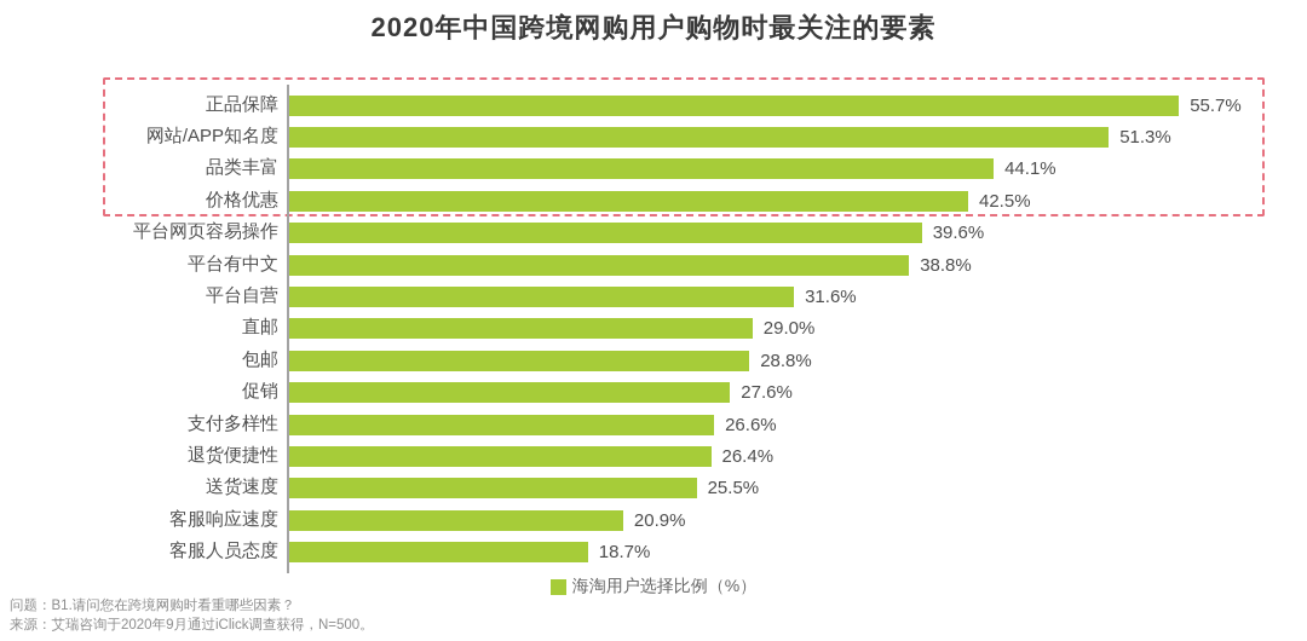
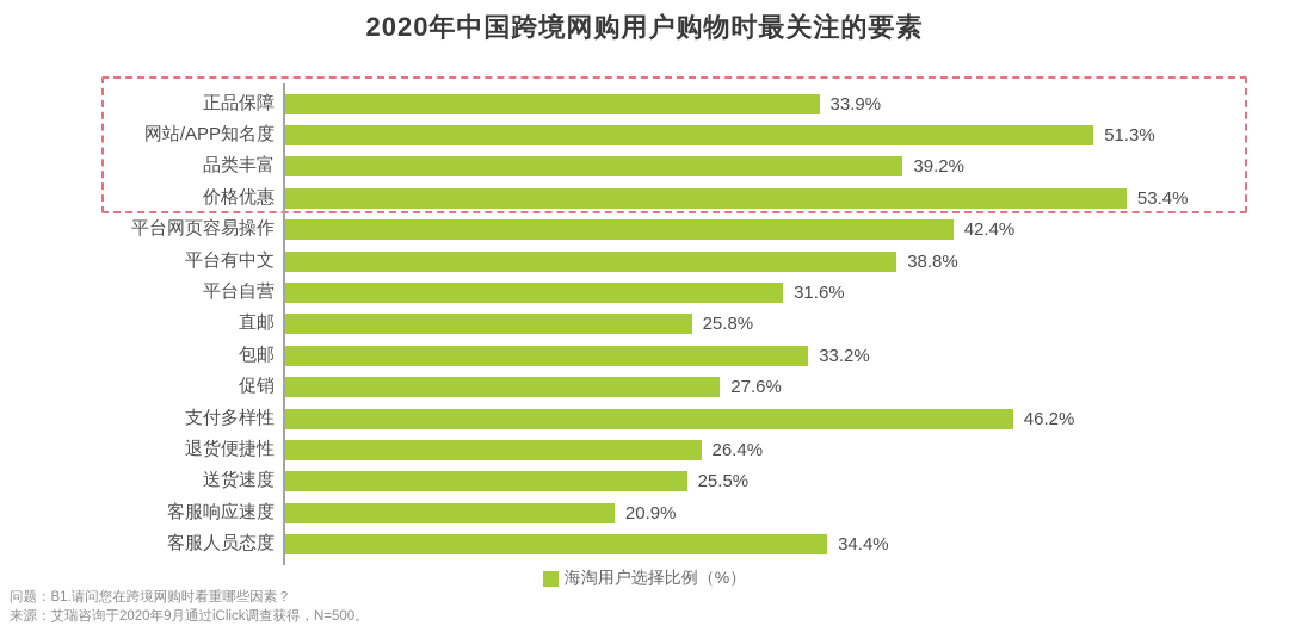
正品保障: 55.7% -> 33.9%
品类丰富: 44.1% -> 39.2%
价格优惠: 42.5% -> 53.4%
平台网页容易操作: 39.6% -> 42.4%
直邮: 29.0% -> 25.8%
包邮: 28.8% -> 33.2%
支付多样性: 26.6% -> 46.2%
客服人员态度: 18.7% -> 34.4%
